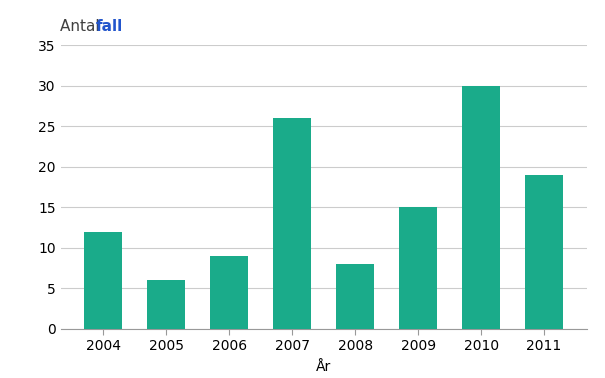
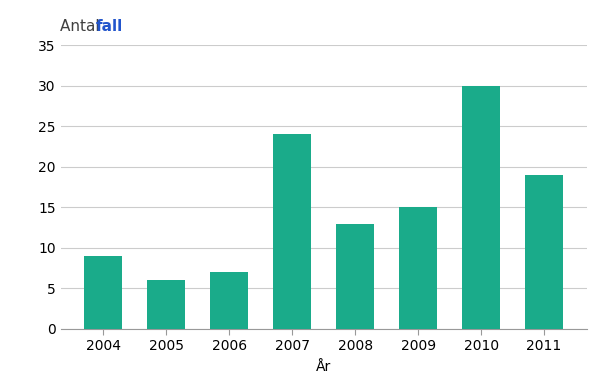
2004: 12 -> 9
2006: 9 -> 7
2007: 26 -> 24
2008: 8 -> 13
